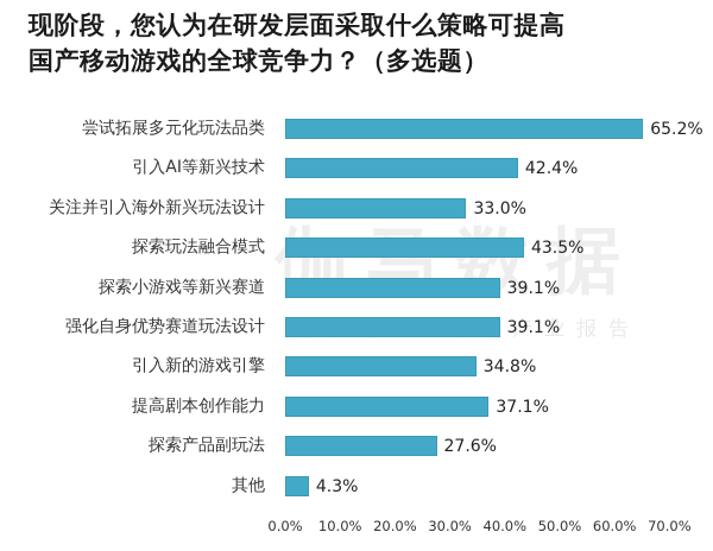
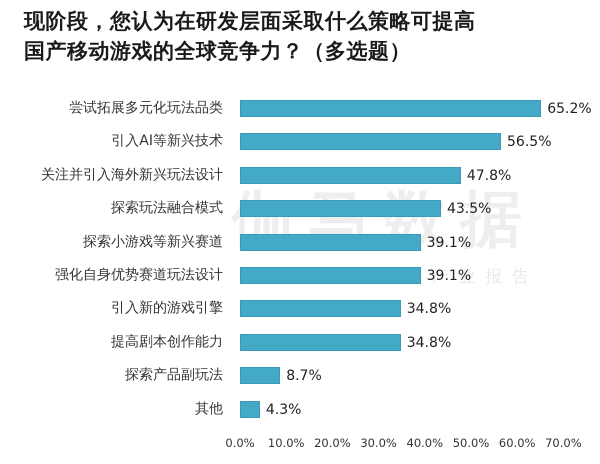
引入AI等新兴技术: 42.4% -> 56.5%
关注并引入海外新兴玩法设计: 33.0% -> 47.8%
提高剧本创作能力: 37.1% -> 34.8%
探索产品副玩法: 27.6% -> 8.7%
